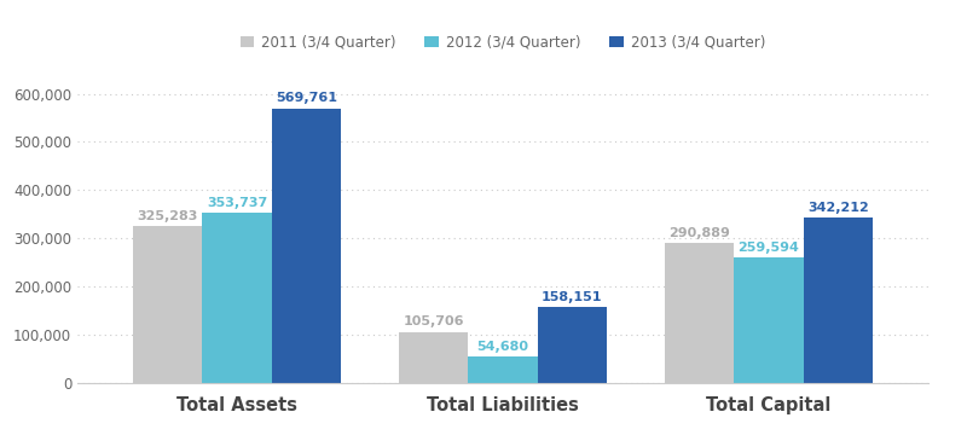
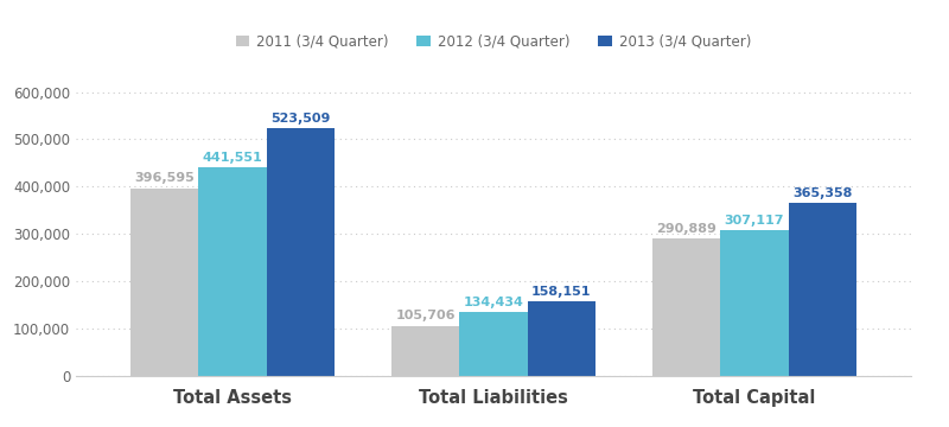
2011 (3/4 Quarter)/Total Assets: 325,283 -> 396,595
2012 (3/4 Quarter)/Total Assets: 353,737 -> 441,551
2013 (3/4 Quarter)/Total Assets: 569,761 -> 523,509
2012 (3/4 Quarter)/Total Liabilities: 54,680 -> 134,434
2012 (3/4 Quarter)/Total Capital: 259,594 -> 307,117
2013 (3/4 Quarter)/Total Capital: 342,212 -> 365,358
